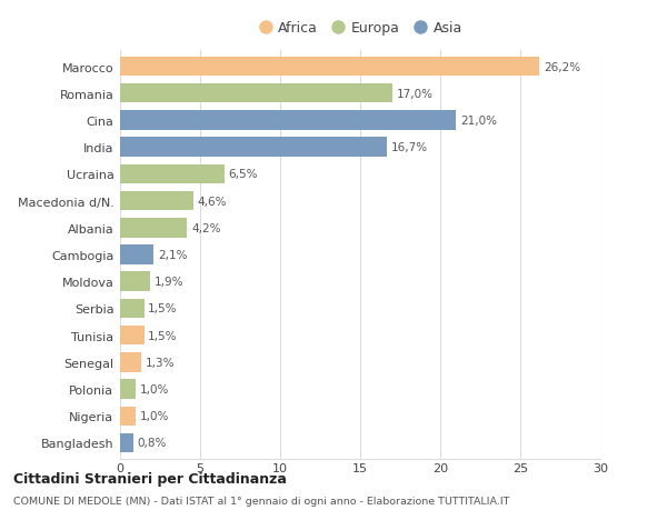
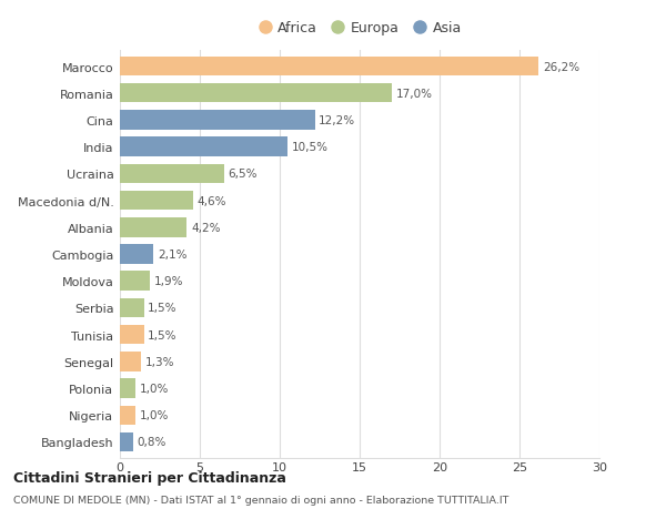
Cina: 21,0% -> 12,2%
India: 16,7% -> 10,5%
